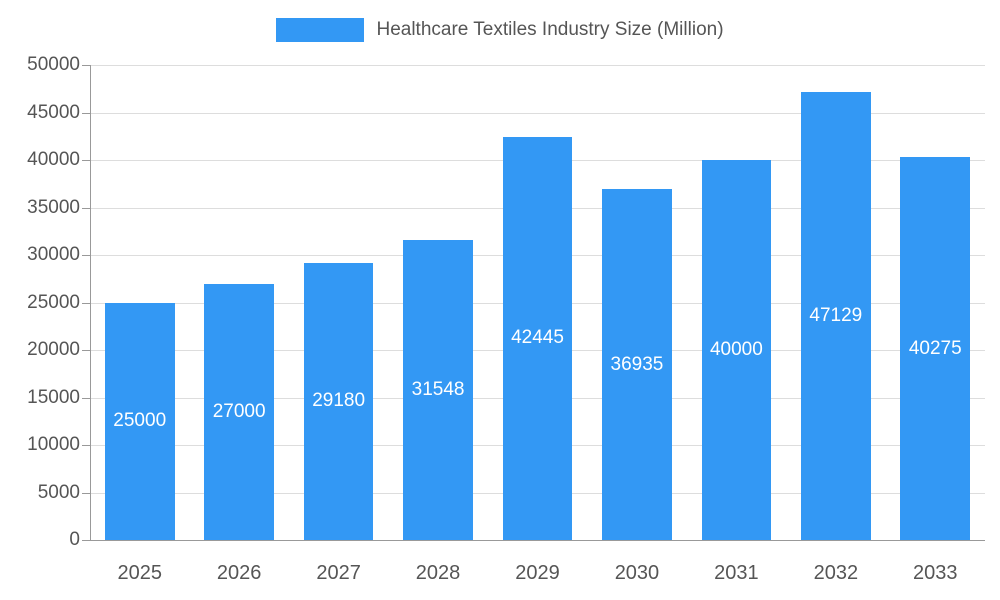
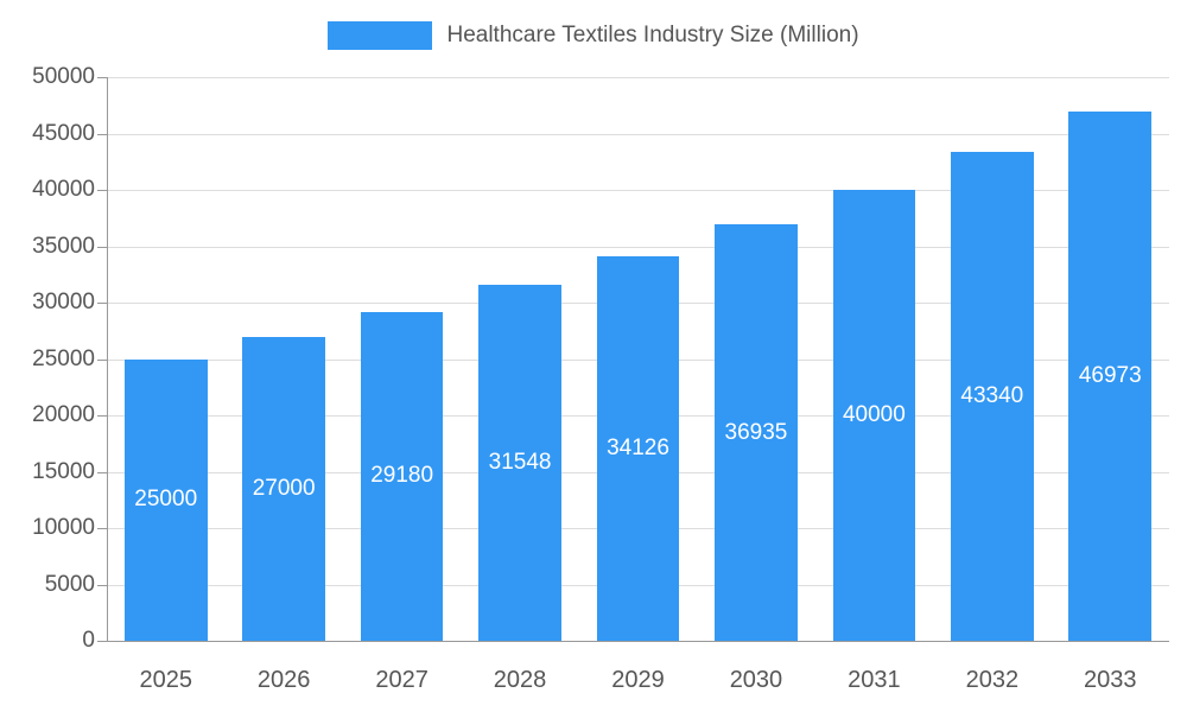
2029: 42445 -> 34126
2032: 47129 -> 43340
2033: 40275 -> 46973
